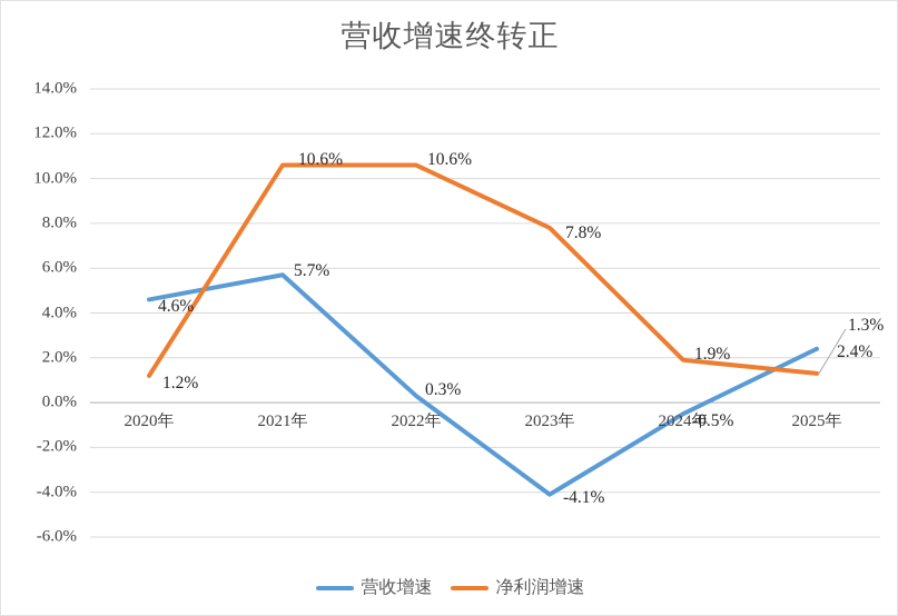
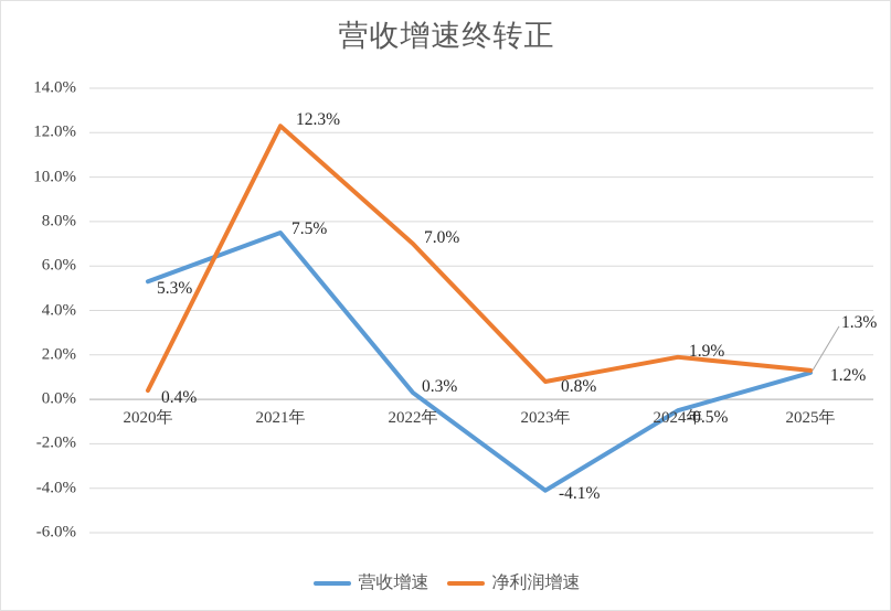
营收增速/2020年: 4.6% -> 5.3%
净利润增速/2020年: 1.2% -> 0.4%
营收增速/2021年: 5.7% -> 7.5%
净利润增速/2021年: 10.6% -> 12.3%
净利润增速/2022年: 10.6% -> 7.0%
净利润增速/2023年: 7.8% -> 0.8%
营收增速/2025年: 2.4% -> 1.2%
